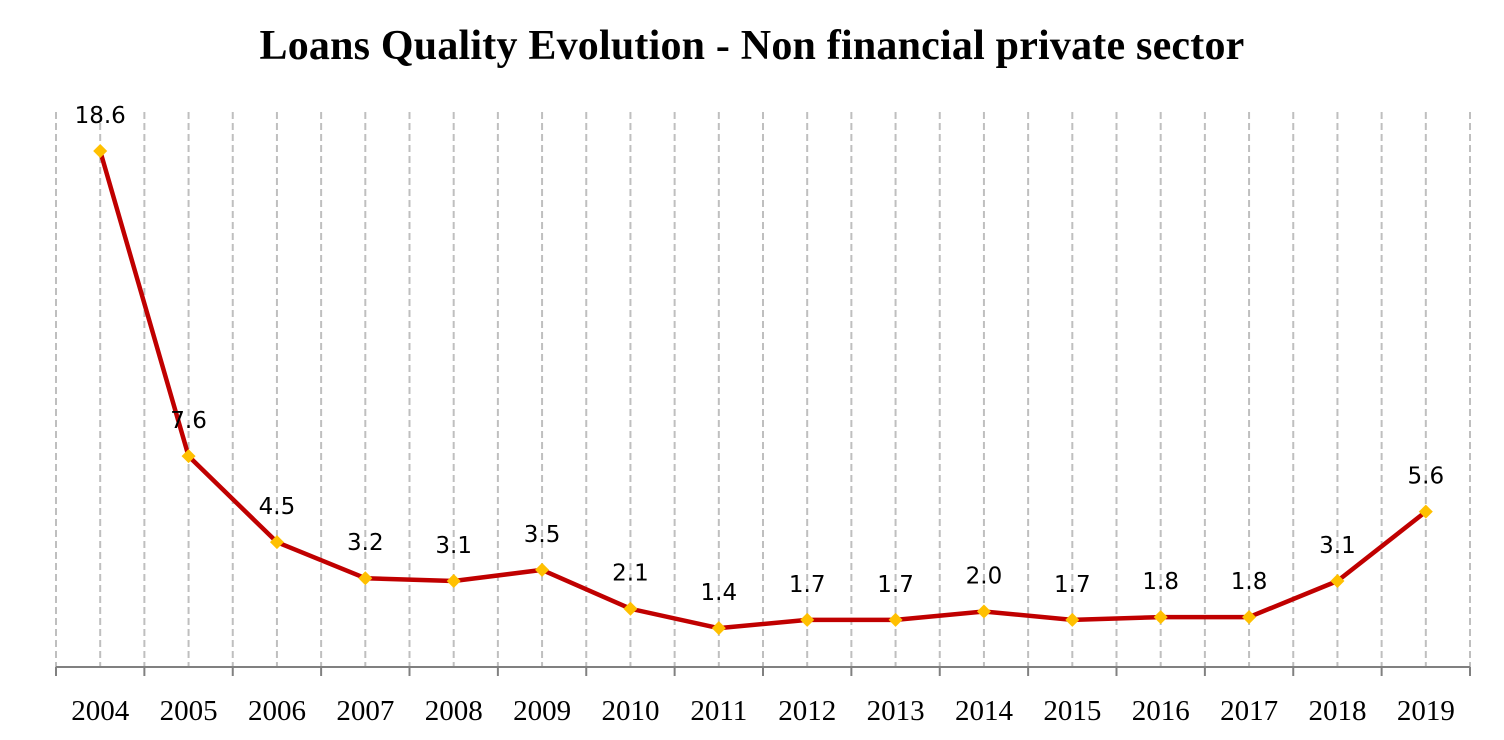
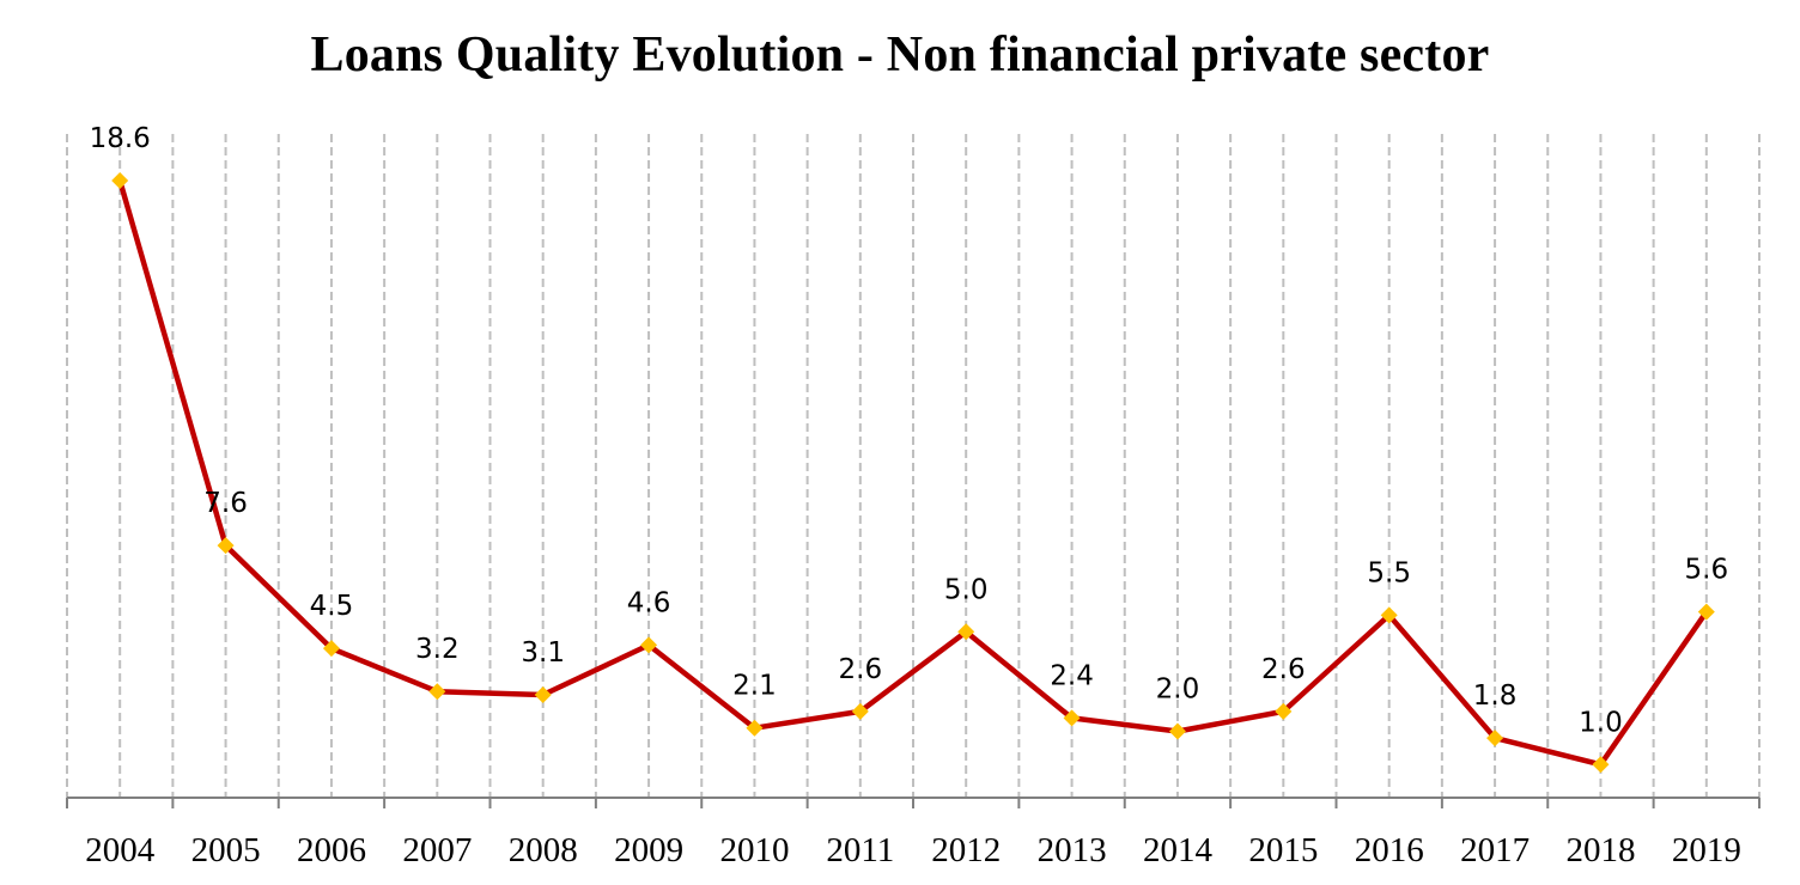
2009: 3.5 -> 4.6
2011: 1.4 -> 2.6
2012: 1.7 -> 5.0
2013: 1.7 -> 2.4
2015: 1.7 -> 2.6
2016: 1.8 -> 5.5
2018: 3.1 -> 1.0
